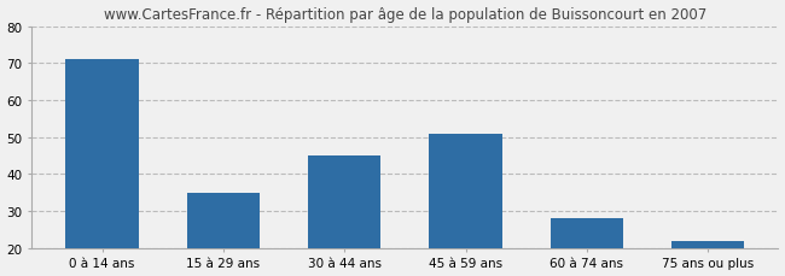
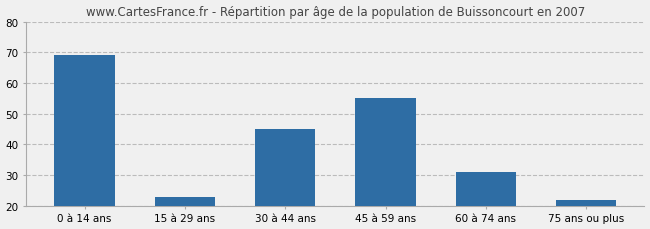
0 à 14 ans: 71 -> 69
15 à 29 ans: 35 -> 23
45 à 59 ans: 51 -> 55
60 à 74 ans: 28 -> 31
